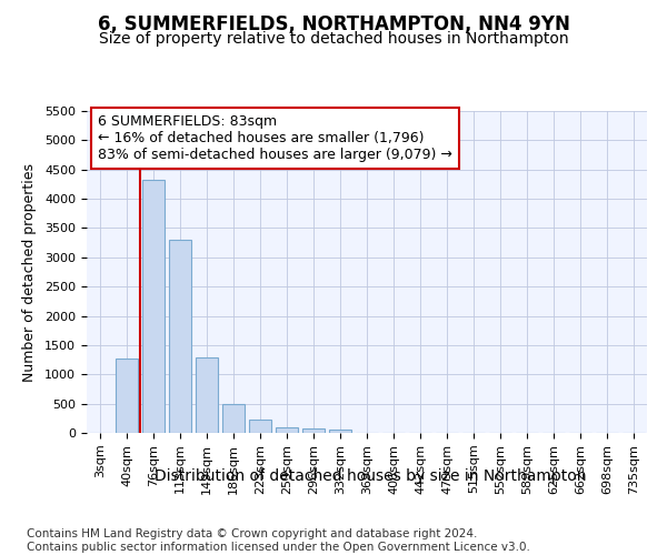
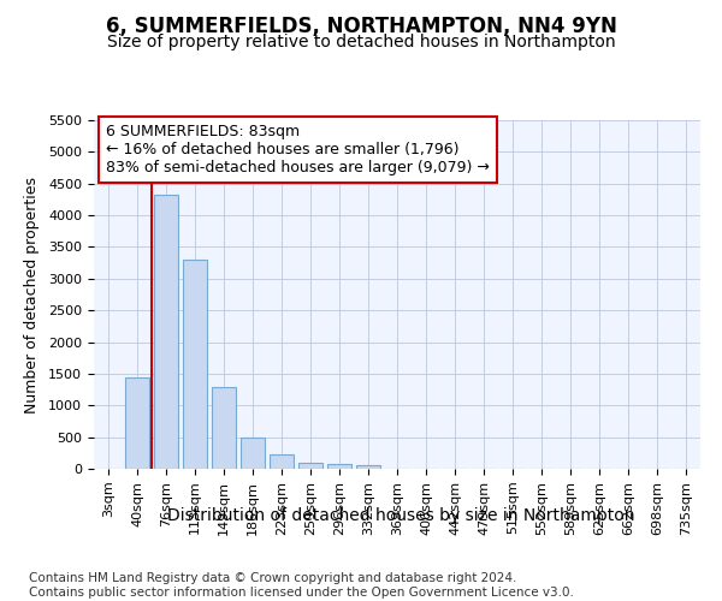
40sqm: 1270 -> 1440
